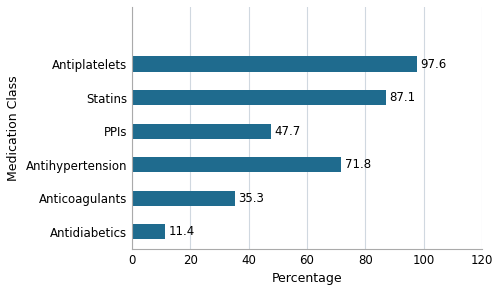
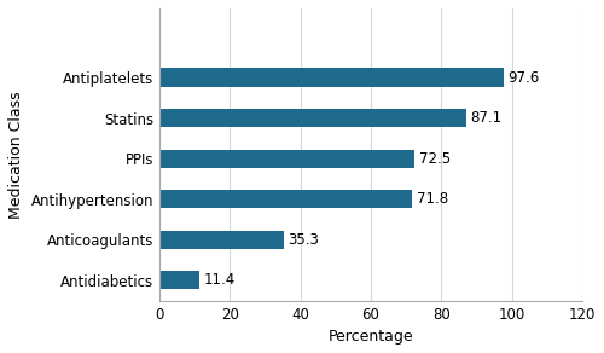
PPIs: 47.7 -> 72.5
